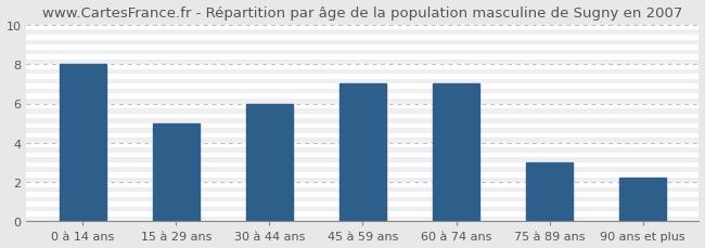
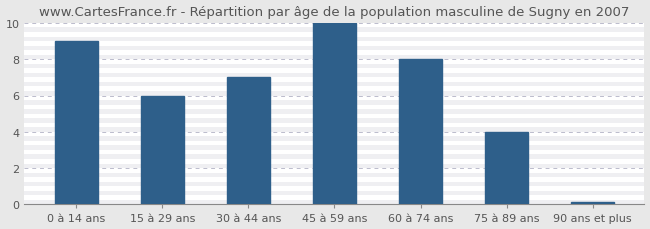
0 à 14 ans: 8.0 -> 9.0
15 à 29 ans: 5.0 -> 6.0
30 à 44 ans: 6.0 -> 7.0
45 à 59 ans: 7.0 -> 10.0
60 à 74 ans: 7.0 -> 8.0
75 à 89 ans: 3.0 -> 4.0
90 ans et plus: 2.2 -> 0.1
